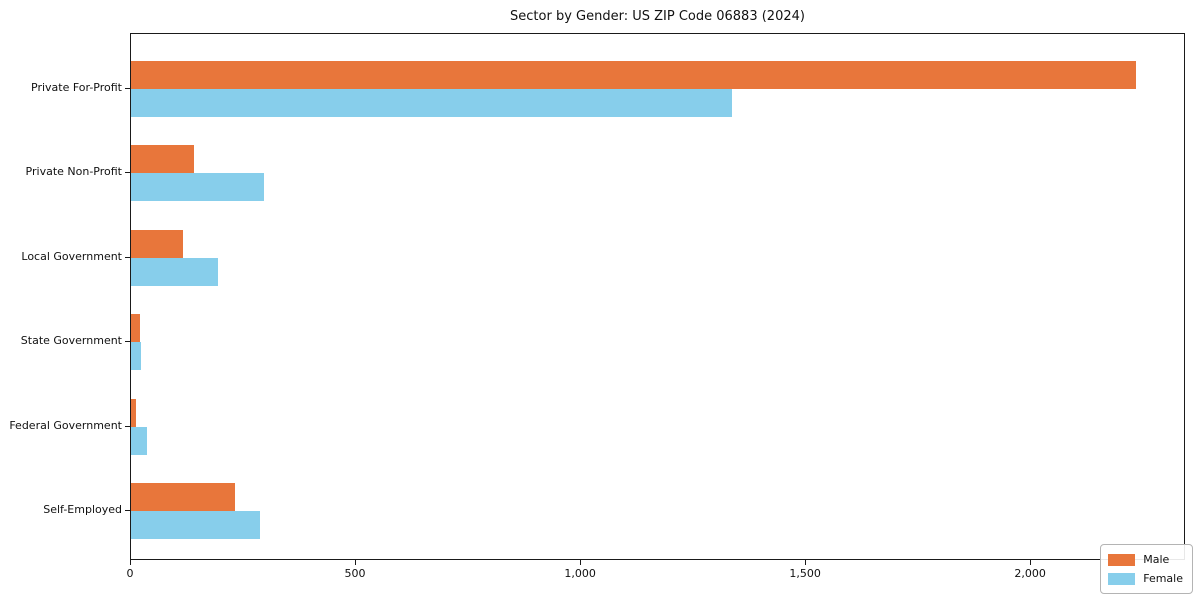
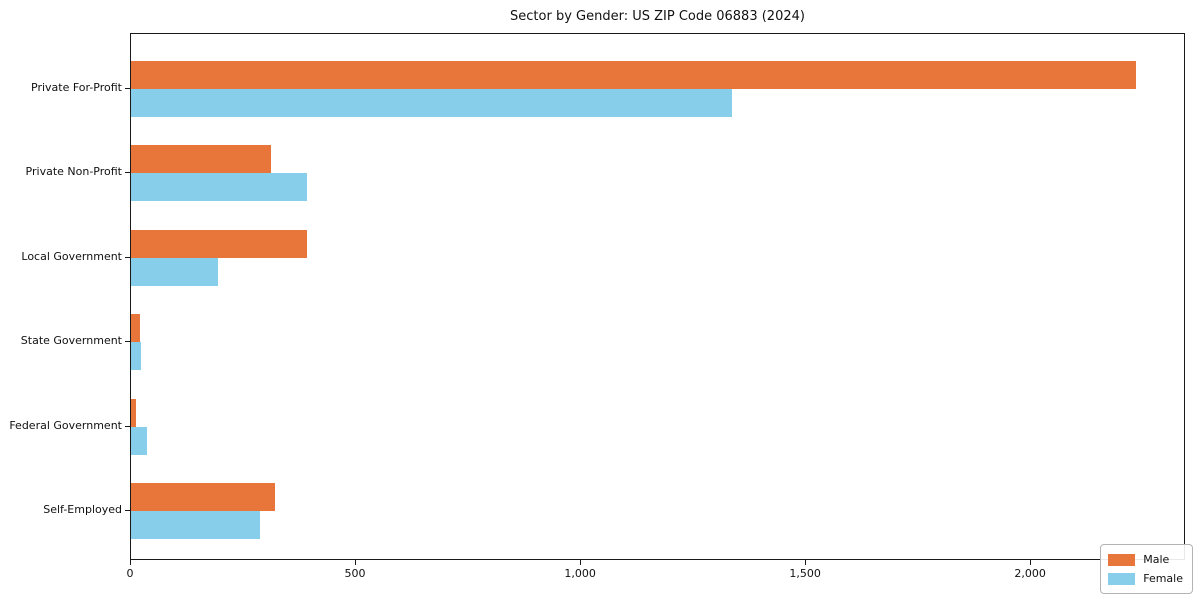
Male/Private Non-Profit: 140 -> 310
Female/Private Non-Profit: 300 -> 390
Male/Local Government: 120 -> 390
Male/Self-Employed: 230 -> 320
